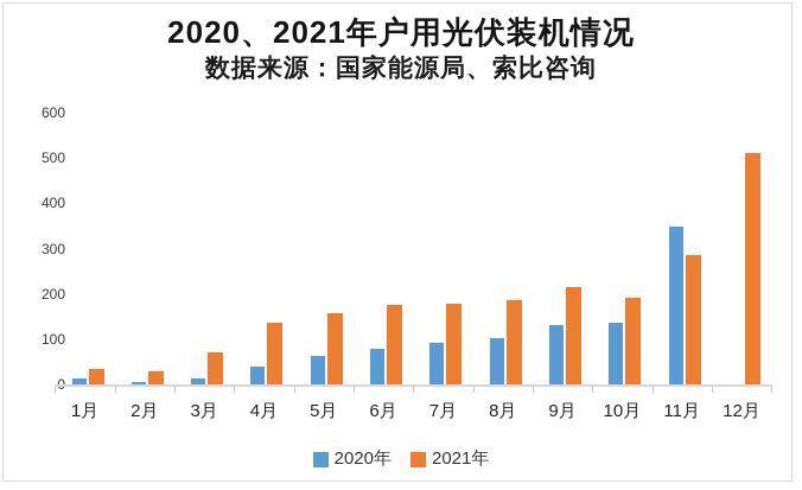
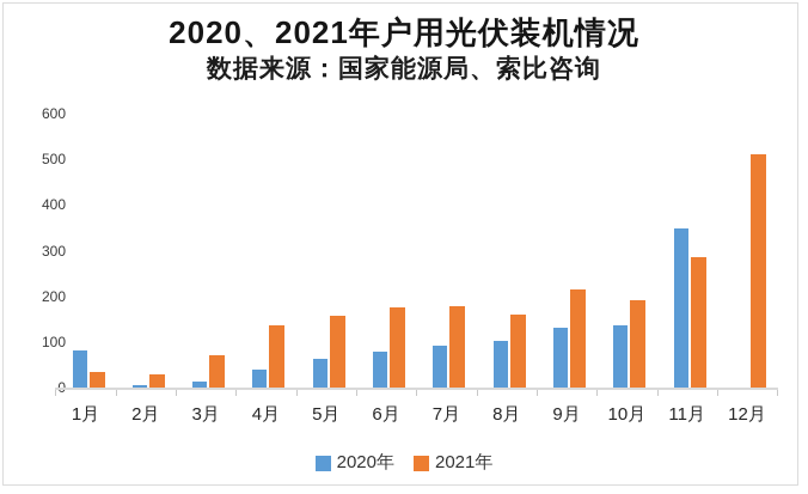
2020年/1月: 10 -> 80
2021年/8月: 190 -> 160
